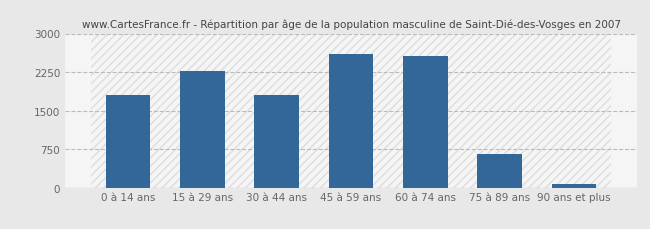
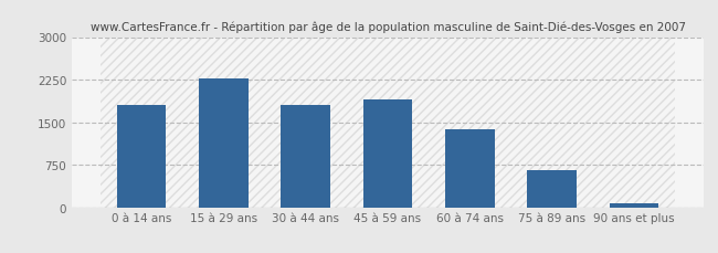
45 à 59 ans: 2600 -> 1900
60 à 74 ans: 2560 -> 1370
